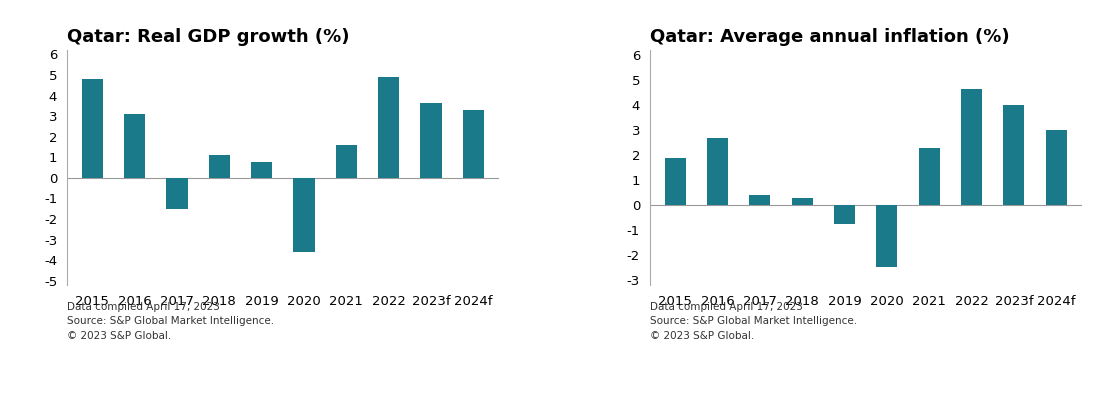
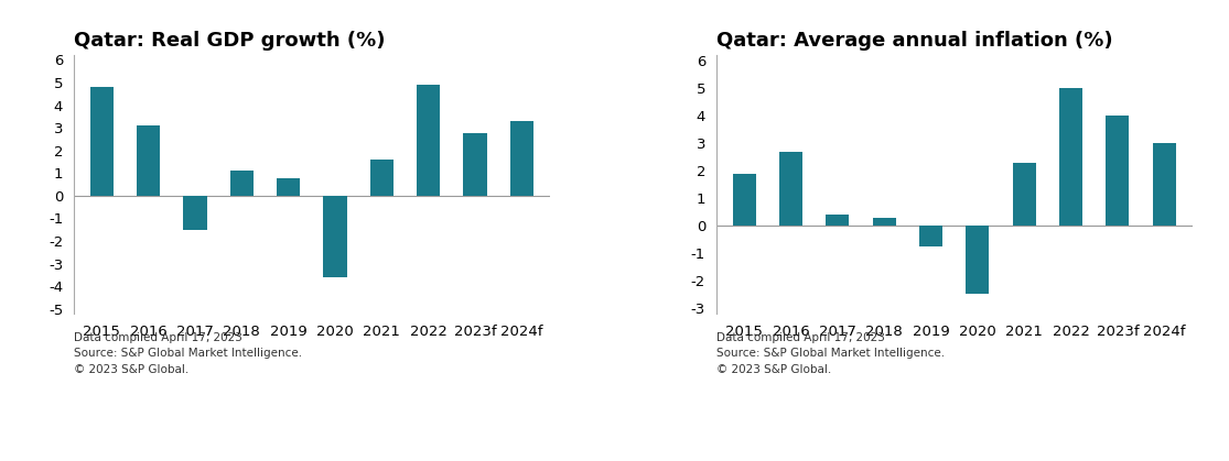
Qatar: Real GDP growth (%)/2023f: 3.65 -> 2.75
Qatar: Average annual inflation (%)/2022: 4.65 -> 5.00
